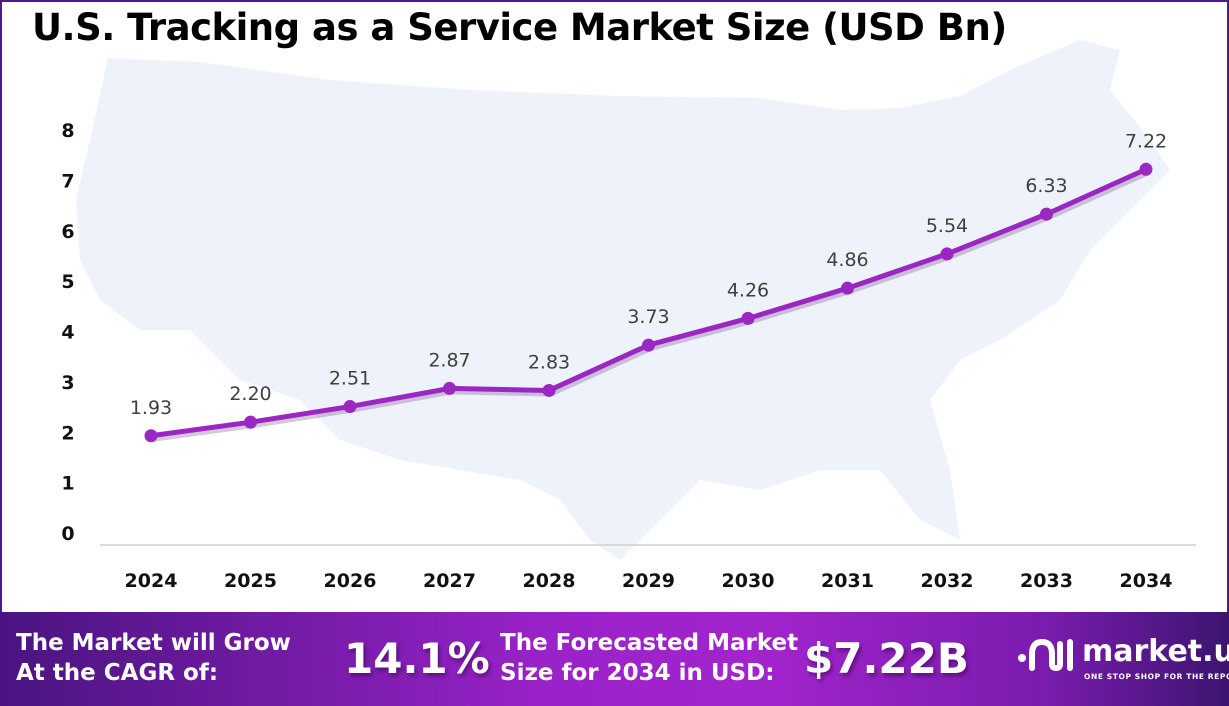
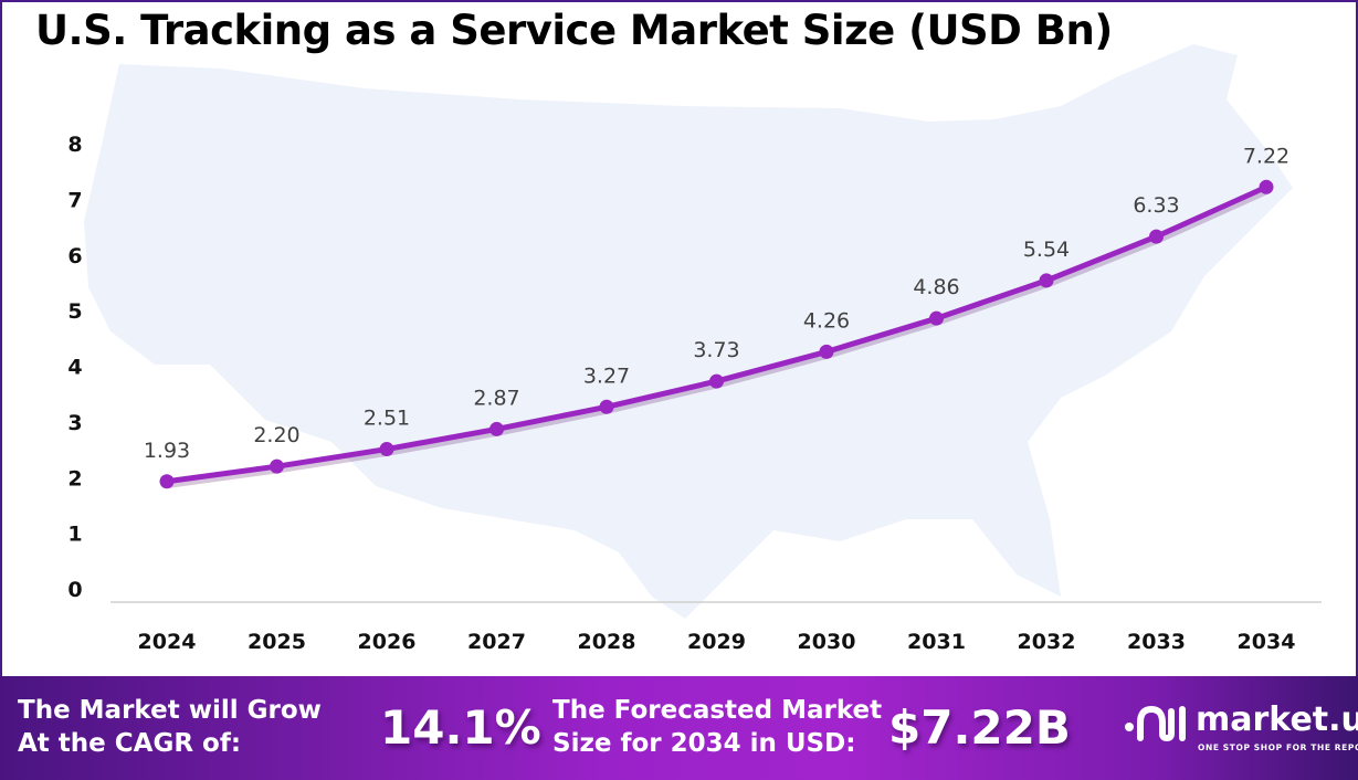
2028: 2.83 -> 3.27
